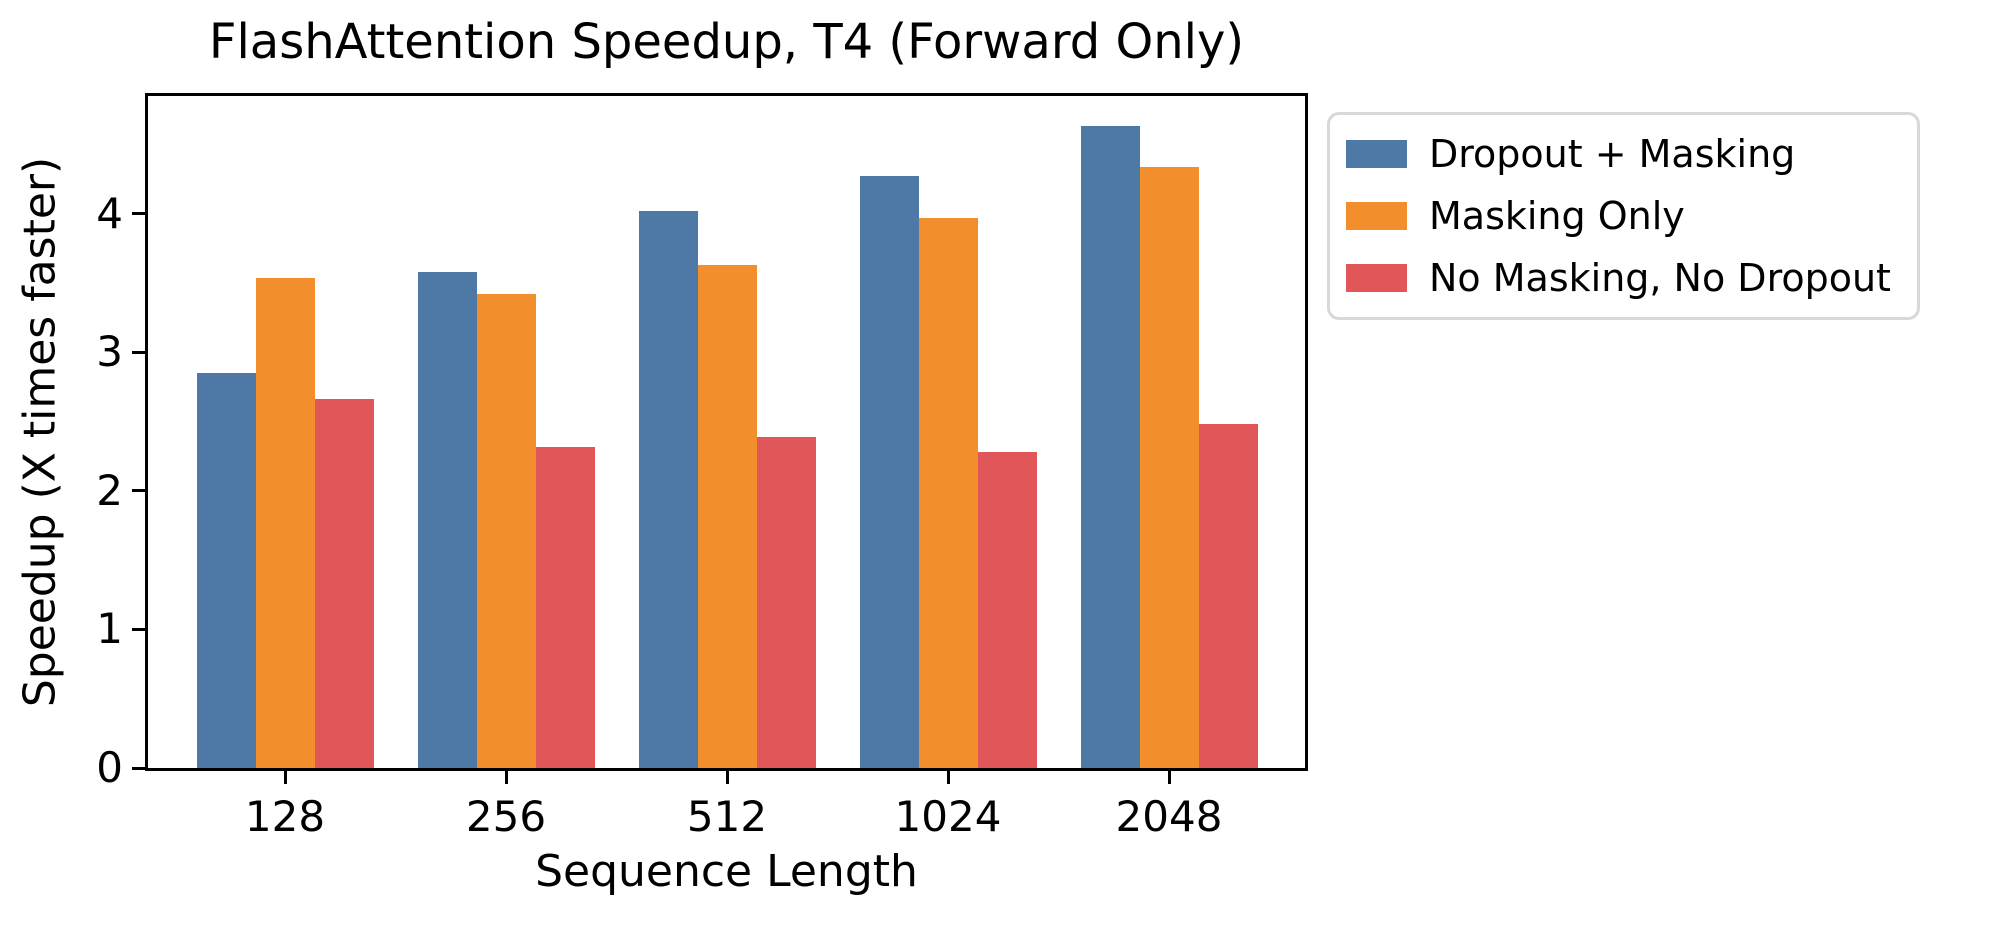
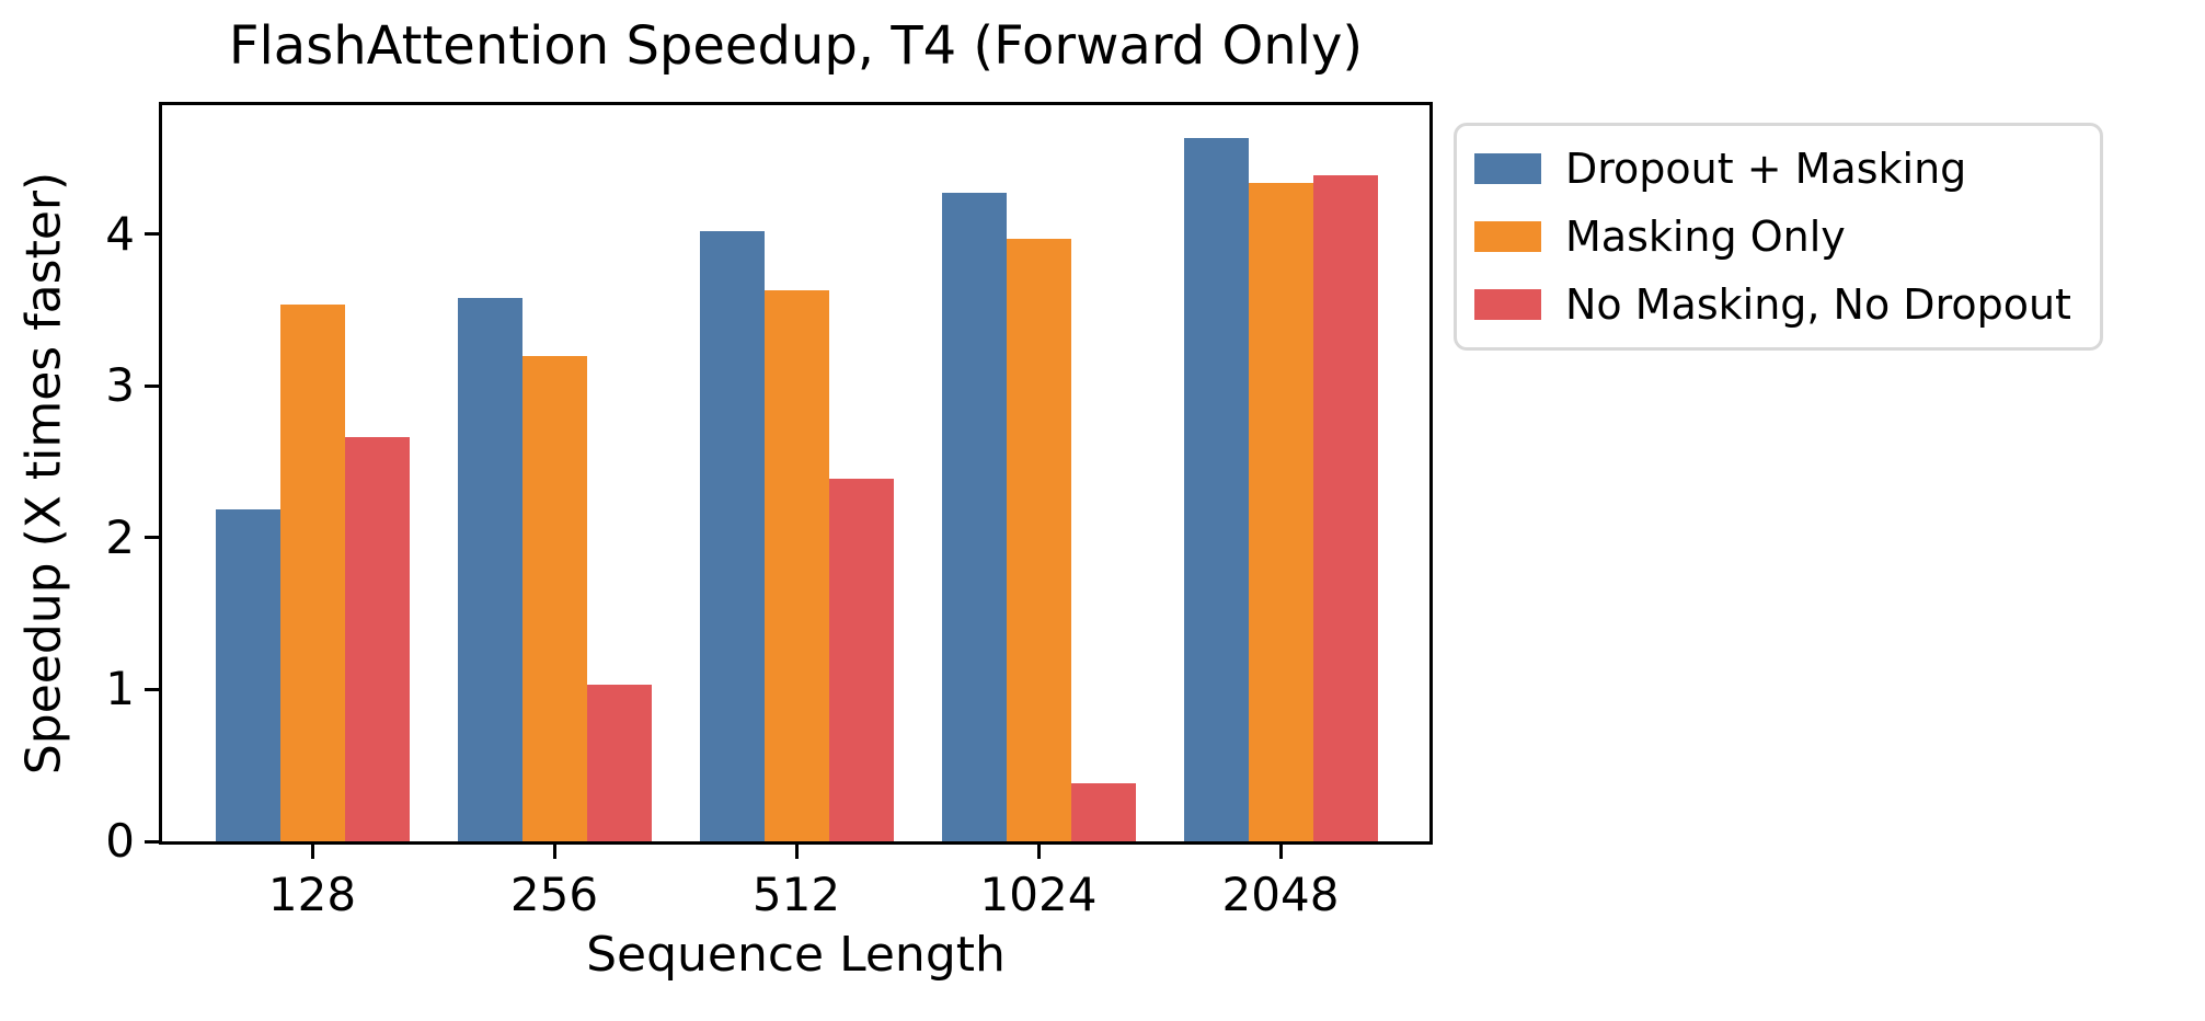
Dropout + Masking/128: 2.85 -> 2.19
Masking Only/256: 3.42 -> 3.20
No Masking, No Dropout/256: 2.32 -> 1.03
No Masking, No Dropout/1024: 2.28 -> 0.38
No Masking, No Dropout/2048: 2.48 -> 4.39
